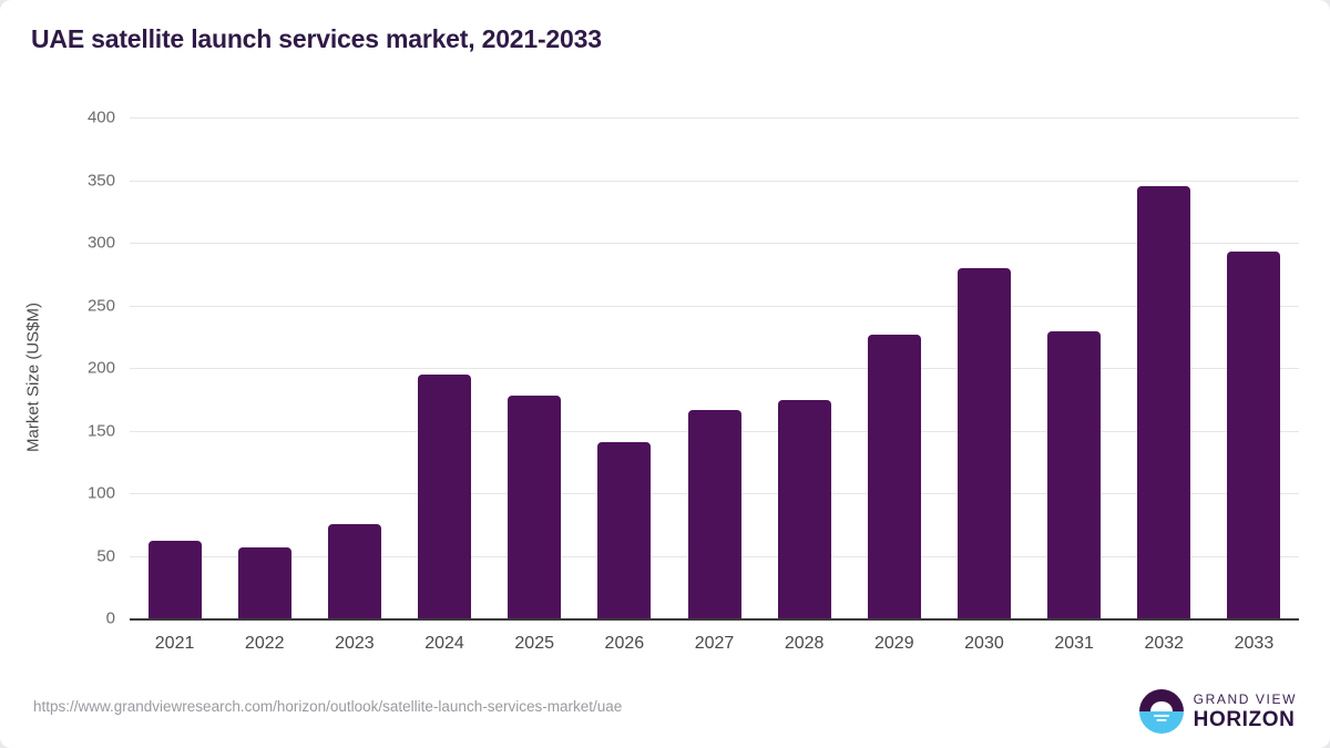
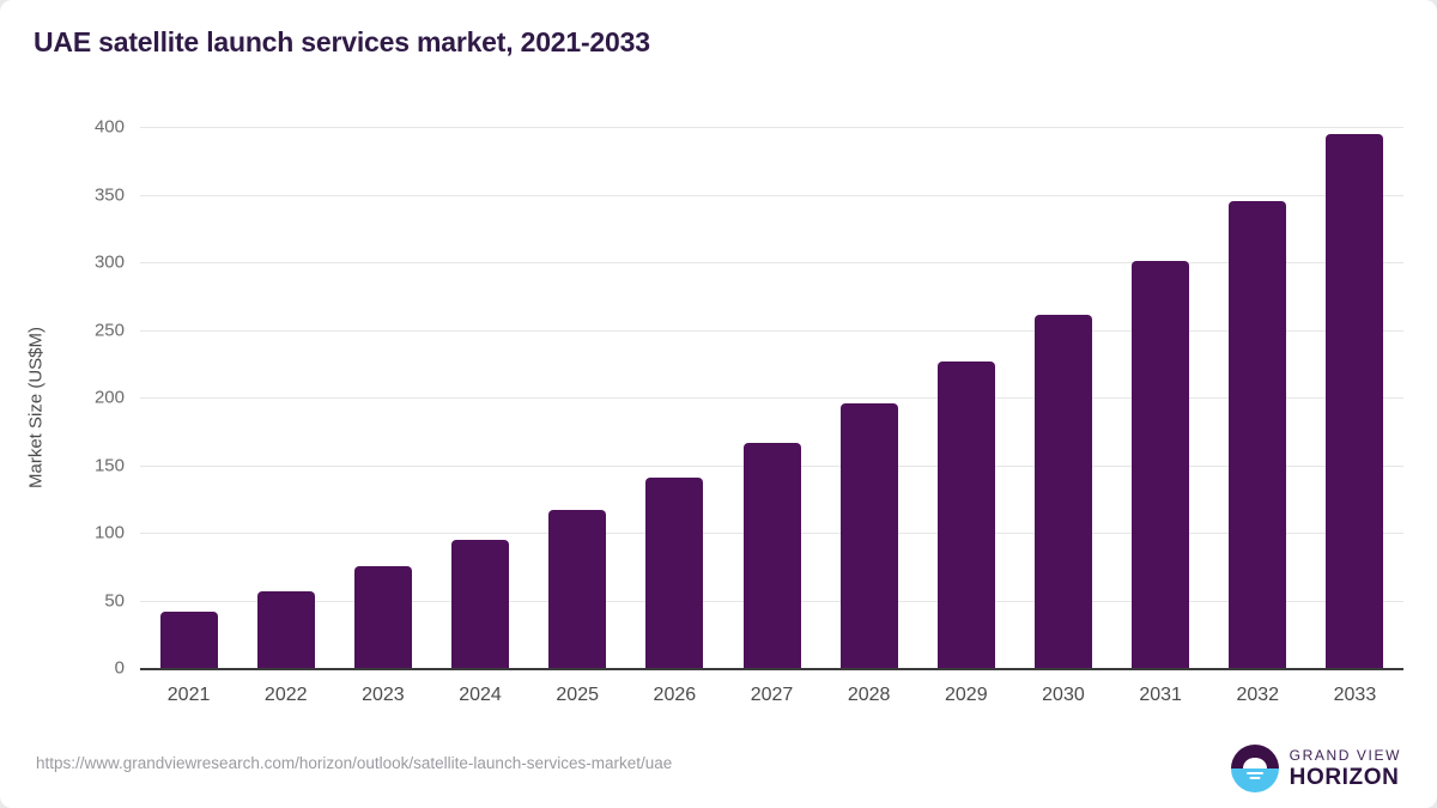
2021: 62 -> 42
2024: 195 -> 95
2025: 178 -> 117
2028: 174 -> 196
2030: 280 -> 261
2031: 229 -> 301
2033: 293 -> 395
